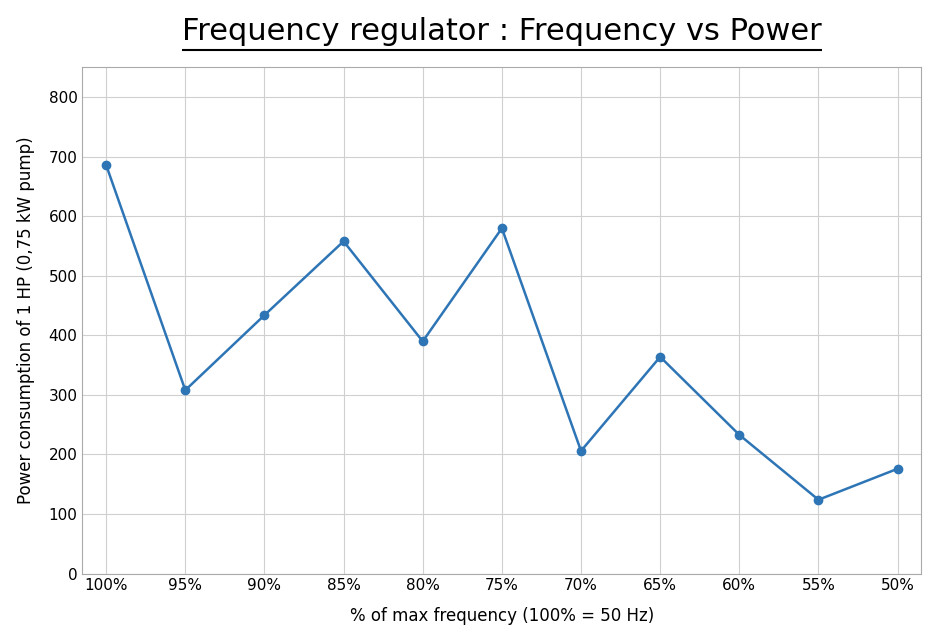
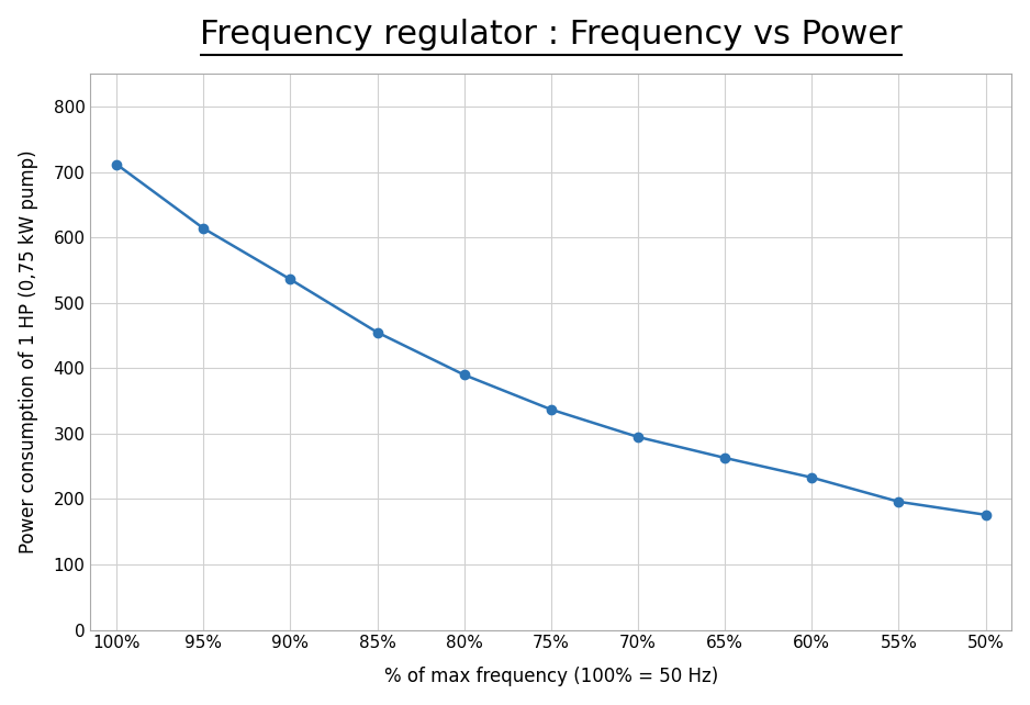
100%: 686 -> 712
95%: 308 -> 614
90%: 434 -> 536
85%: 558 -> 455
75%: 580 -> 337
70%: 206 -> 295
65%: 364 -> 263
55%: 124 -> 196
